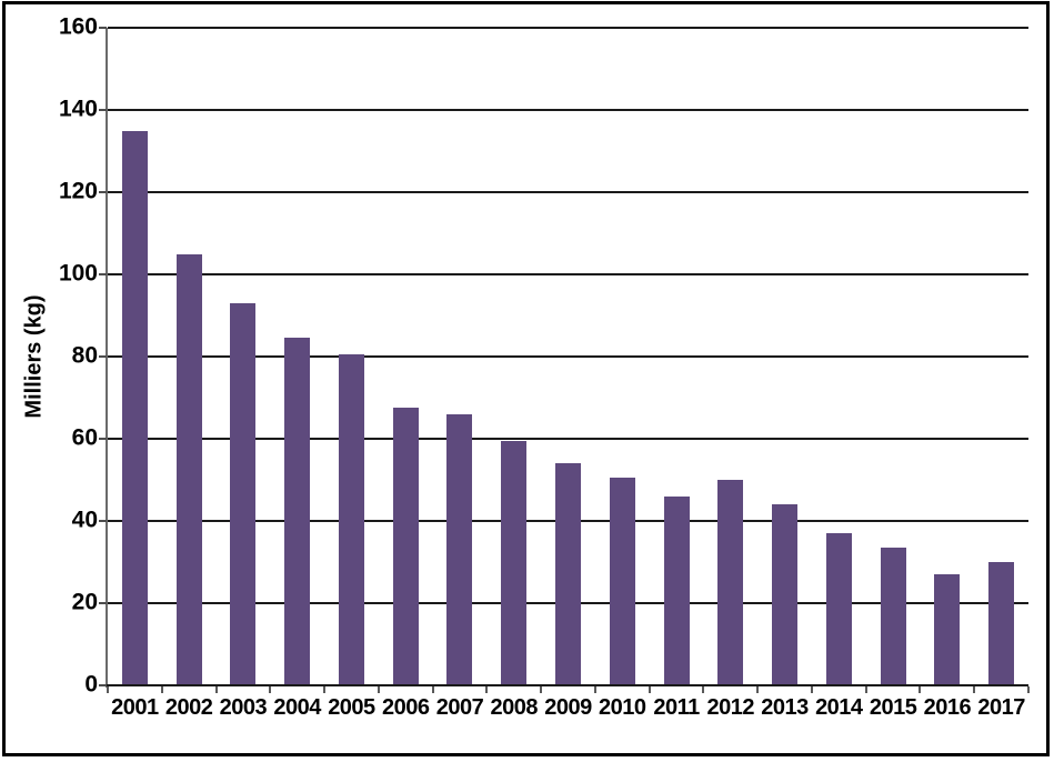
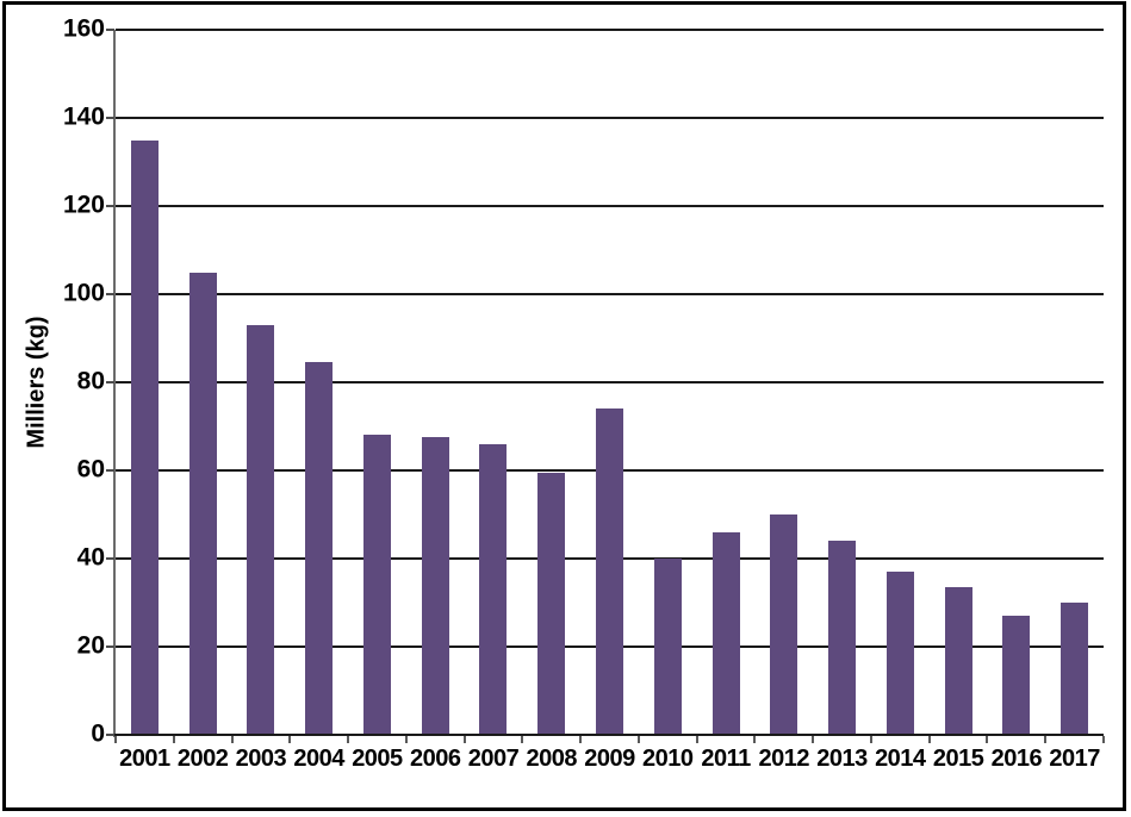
2005: 80 -> 68
2009: 54 -> 74
2010: 50 -> 40
